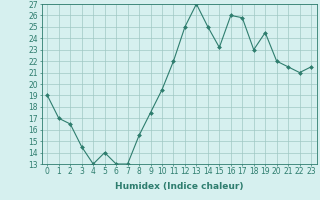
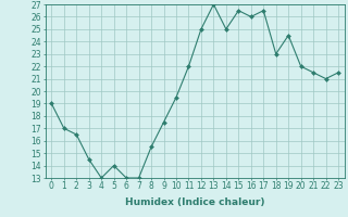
15: 23.2 -> 26.5
17: 25.8 -> 26.5
